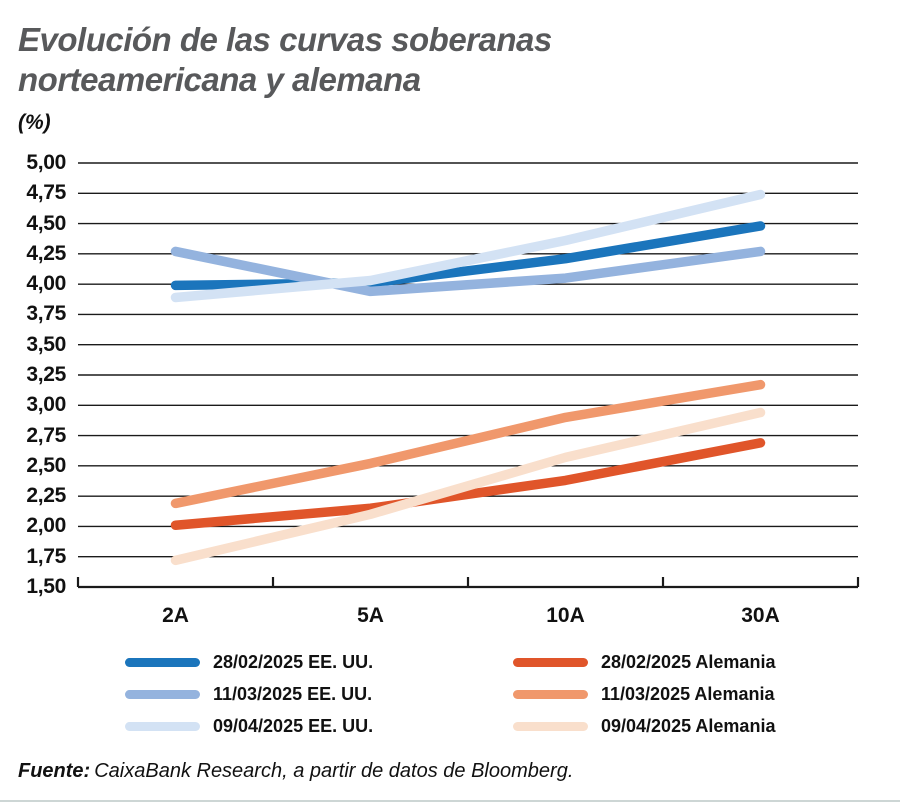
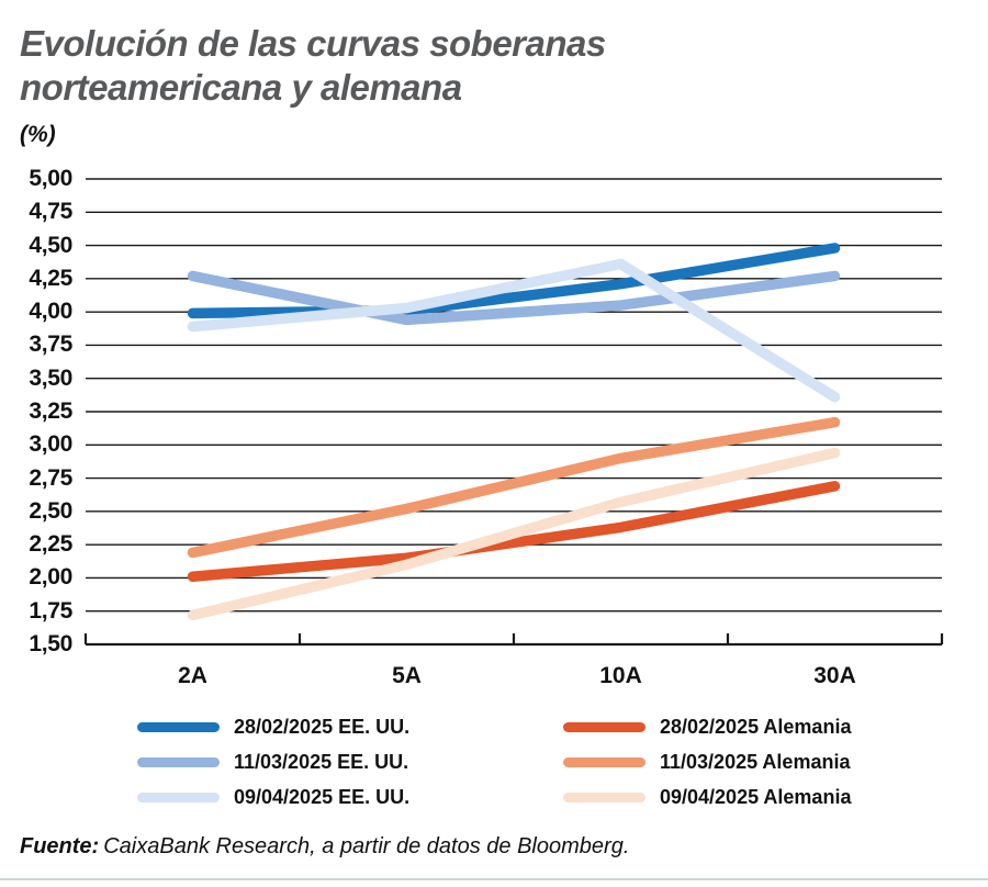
09/04/2025 EE. UU./30A: 4,74 -> 3,36
